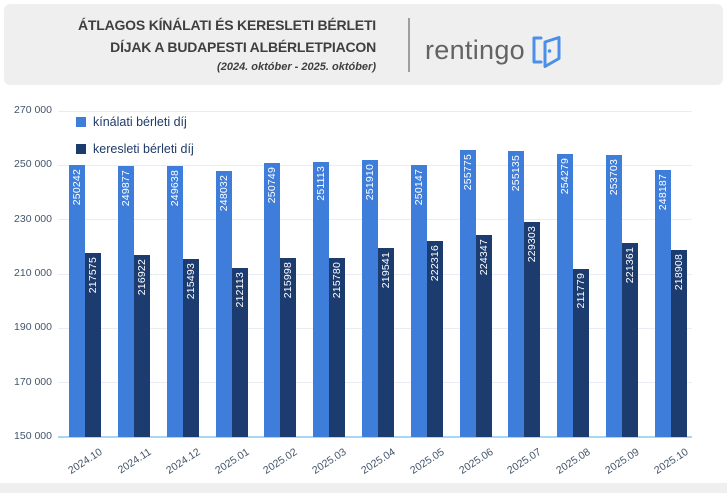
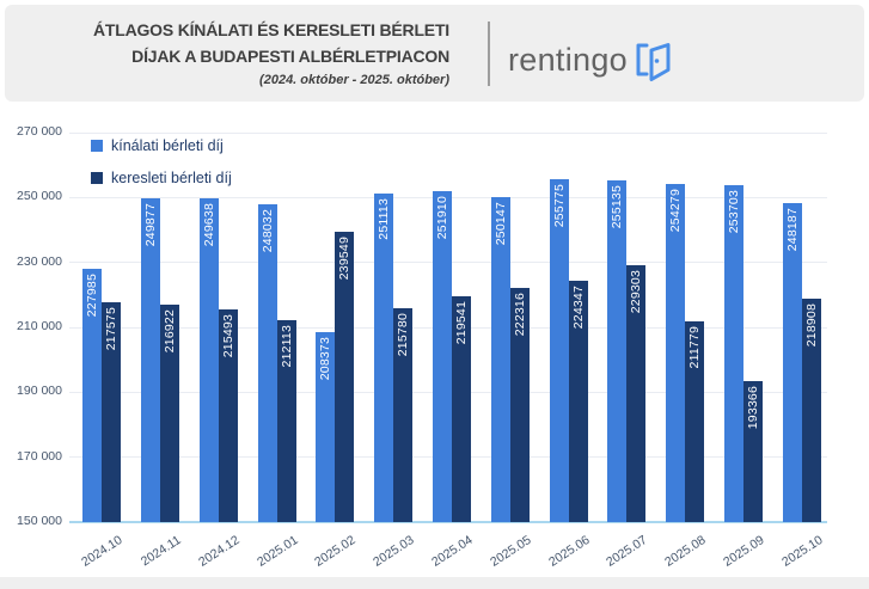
kínálati bérleti díj/2024.10: 250242 -> 227985
kínálati bérleti díj/2025.02: 250749 -> 208373
keresleti bérleti díj/2025.02: 215998 -> 239549
keresleti bérleti díj/2025.09: 221361 -> 193366
